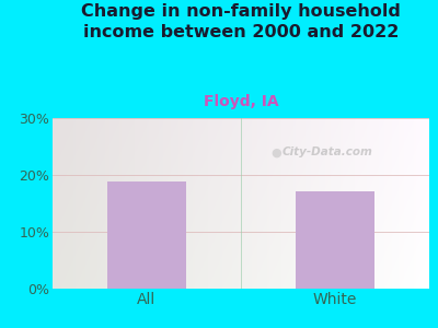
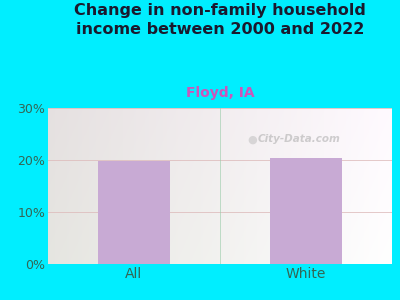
All: 18.8% -> 19.9%
White: 17.2% -> 20.3%
